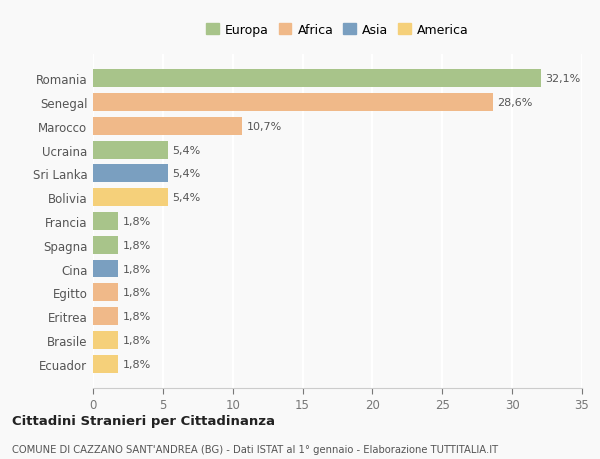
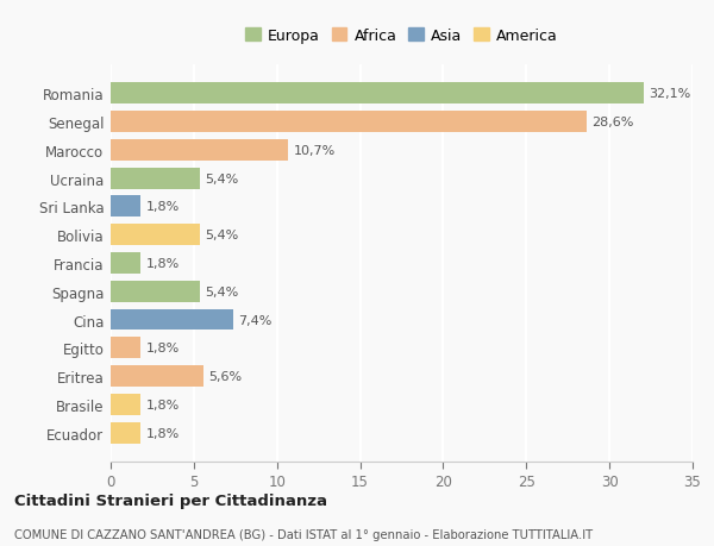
Sri Lanka: 5,4% -> 1,8%
Spagna: 1,8% -> 5,4%
Cina: 1,8% -> 7,4%
Eritrea: 1,8% -> 5,6%
